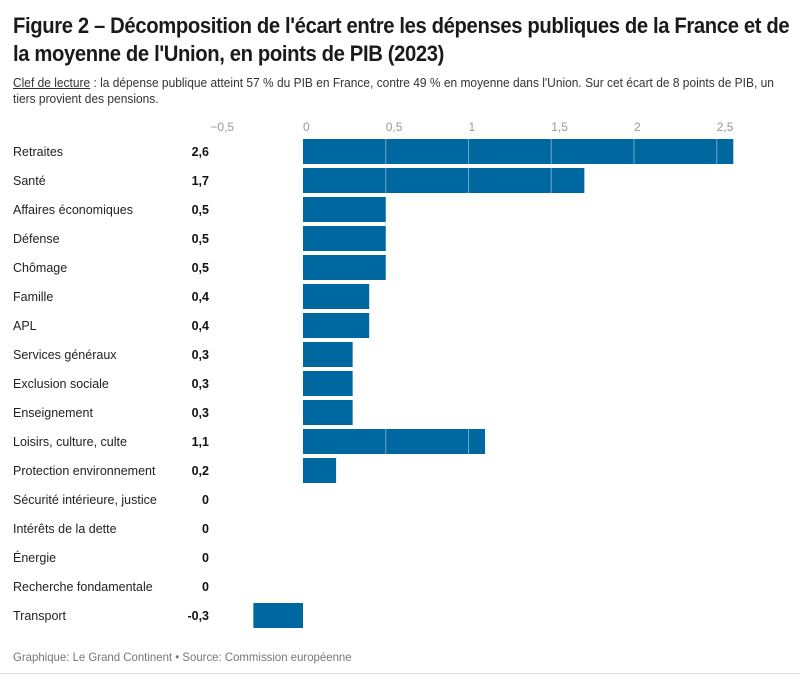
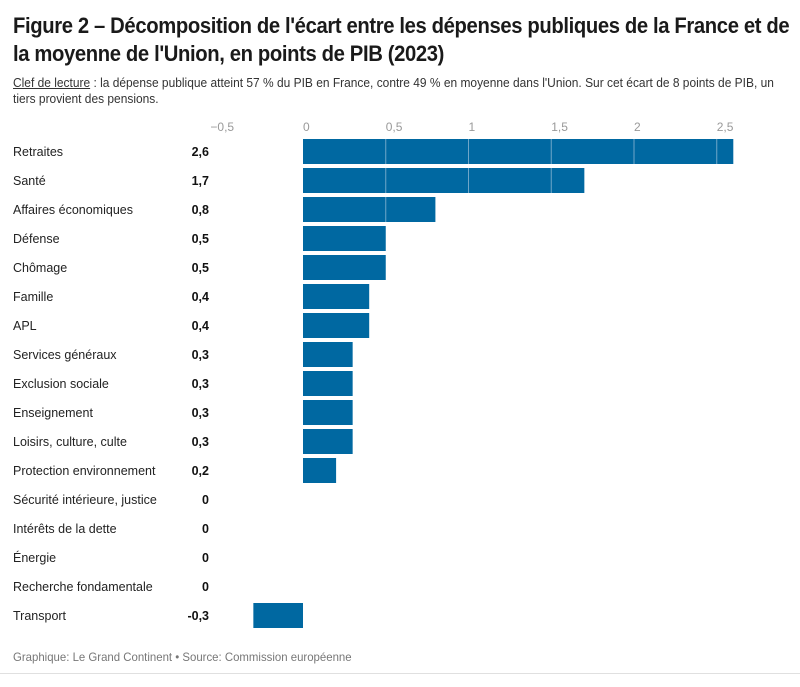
Affaires économiques: 0,5 -> 0,8
Loisirs, culture, culte: 1,1 -> 0,3
